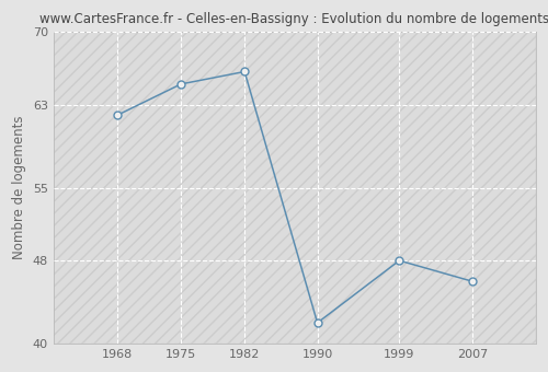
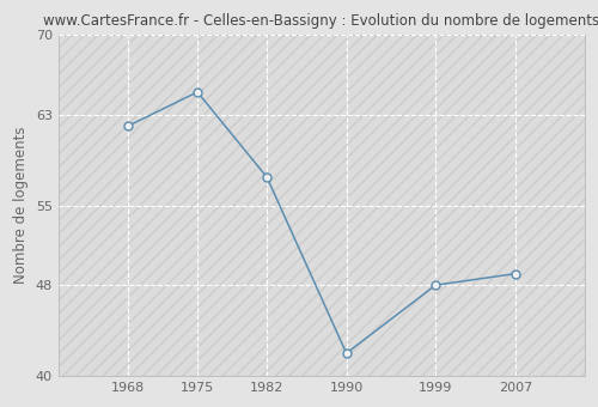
1982: 66.2 -> 57.5
2007: 46.0 -> 49.0
